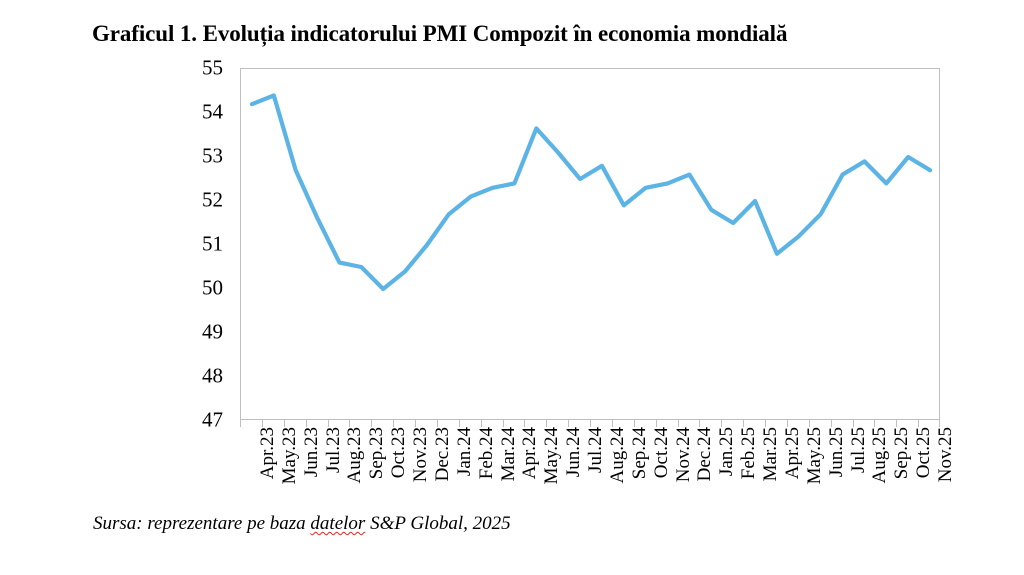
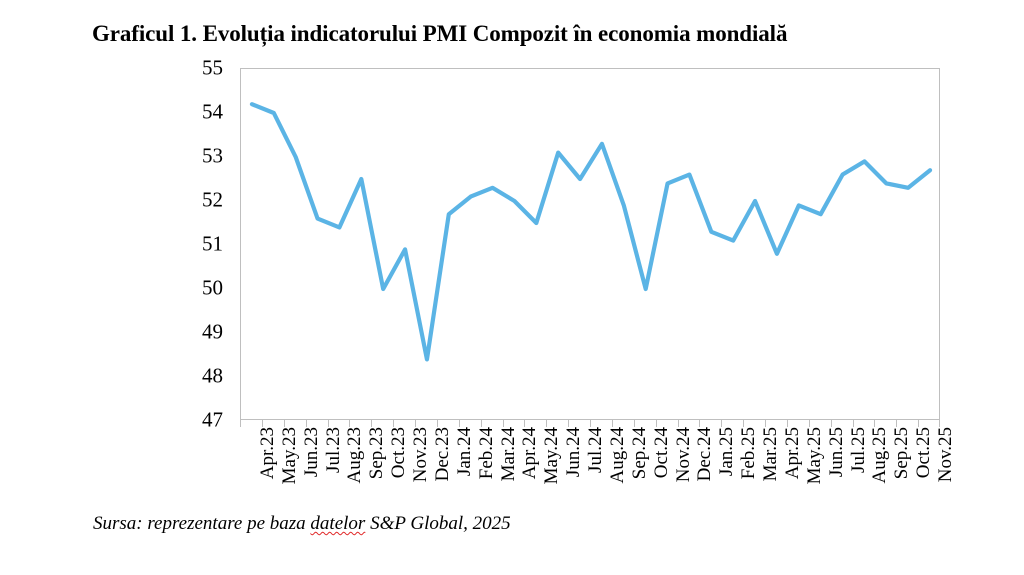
May.23: 54.4 -> 54.0
Jun.23: 52.7 -> 53.0
Aug.23: 50.6 -> 51.4
Sep.23: 50.5 -> 52.5
Nov.23: 50.4 -> 50.9
Dec.23: 51.0 -> 48.4
Apr.24: 52.4 -> 52.0
May.24: 53.6 -> 51.5
Aug.24: 52.8 -> 53.3
Oct.24: 52.3 -> 50.0
Jan.25: 51.8 -> 51.3
Feb.25: 51.5 -> 51.1
May.25: 51.2 -> 51.9
Oct.25: 53.0 -> 52.3
